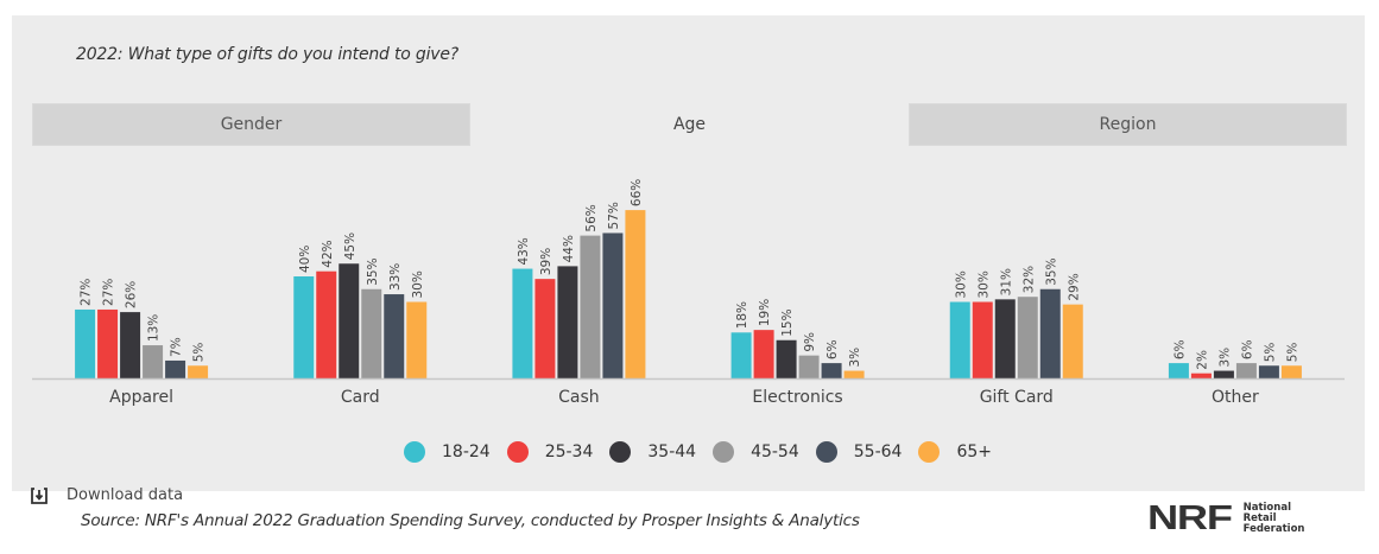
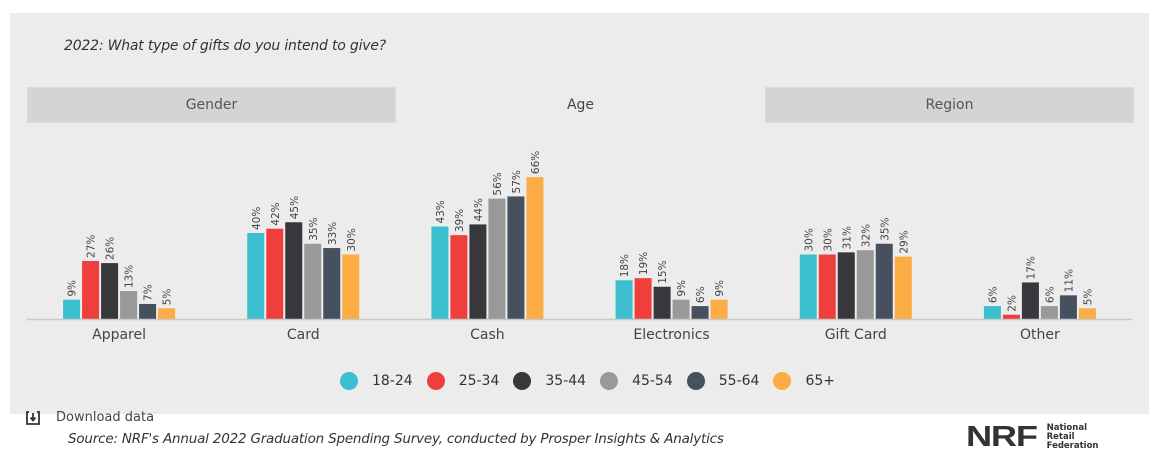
18-24/Apparel: 27% -> 9%
65+/Electronics: 3% -> 9%
35-44/Other: 3% -> 17%
55-64/Other: 5% -> 11%
